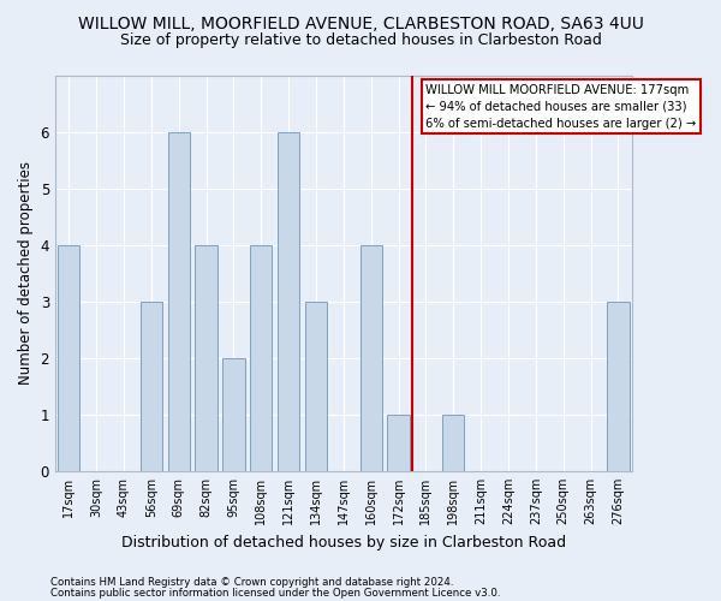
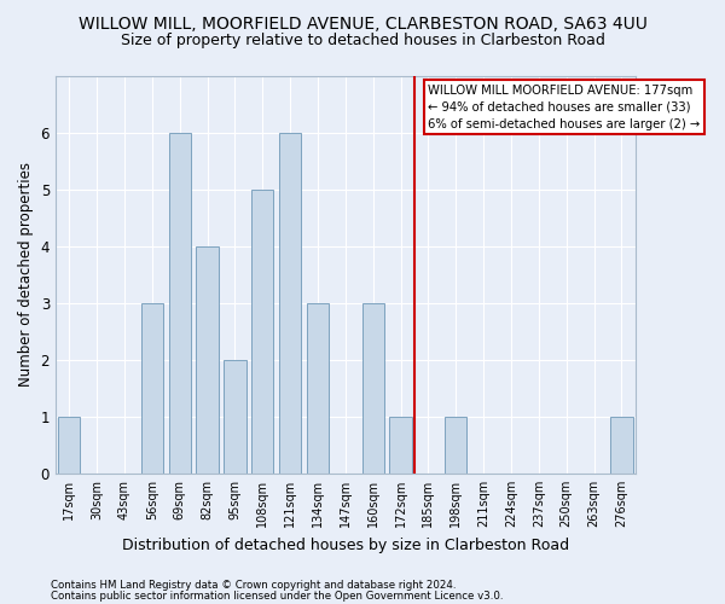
17sqm: 4 -> 1
108sqm: 4 -> 5
160sqm: 4 -> 3
276sqm: 3 -> 1
